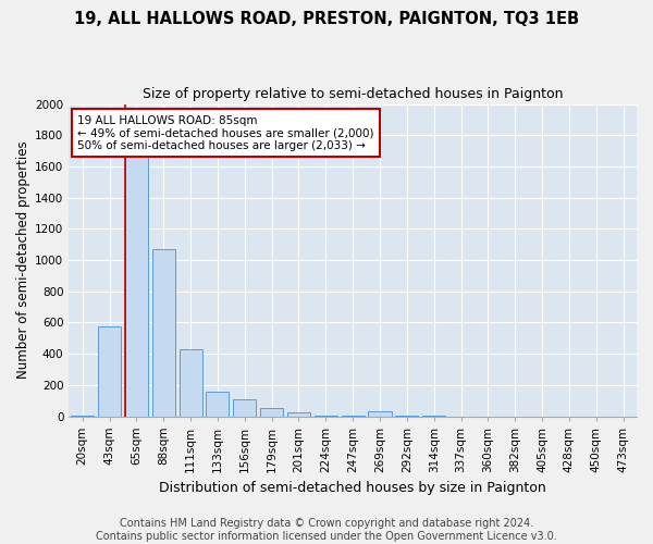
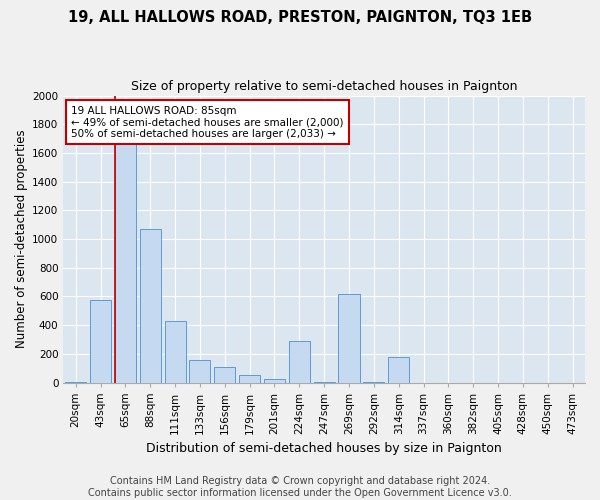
224sqm: 0 -> 290
269sqm: 30 -> 620
314sqm: 0 -> 180
